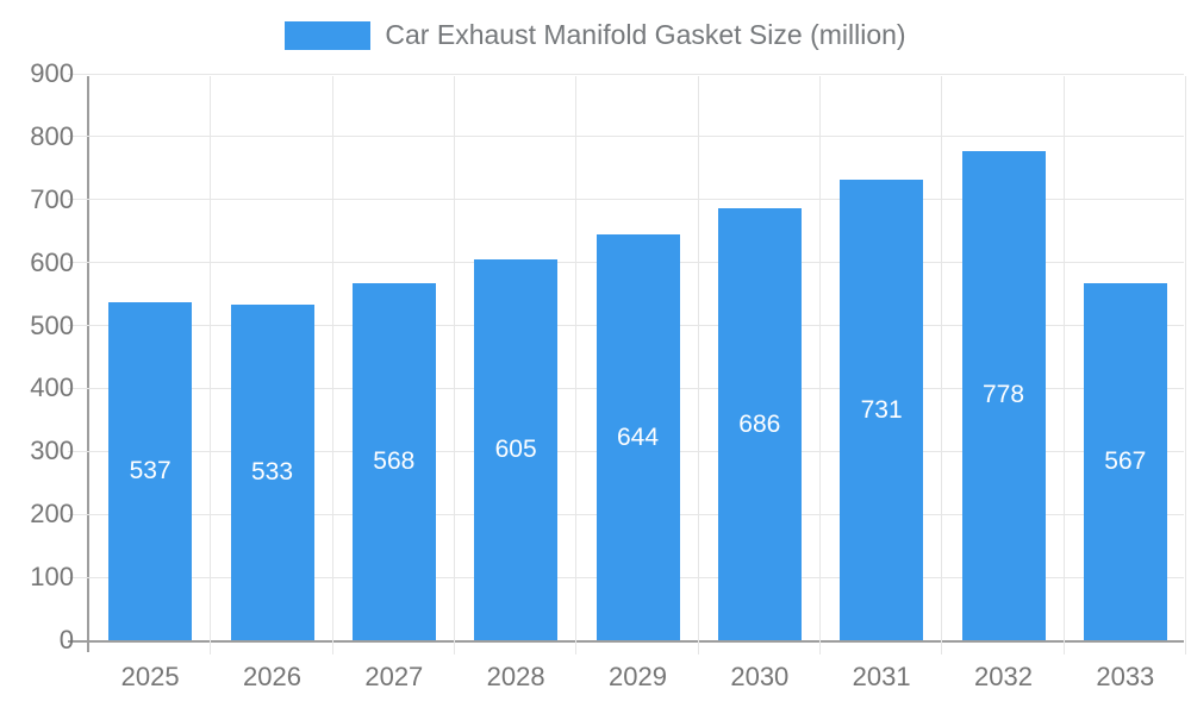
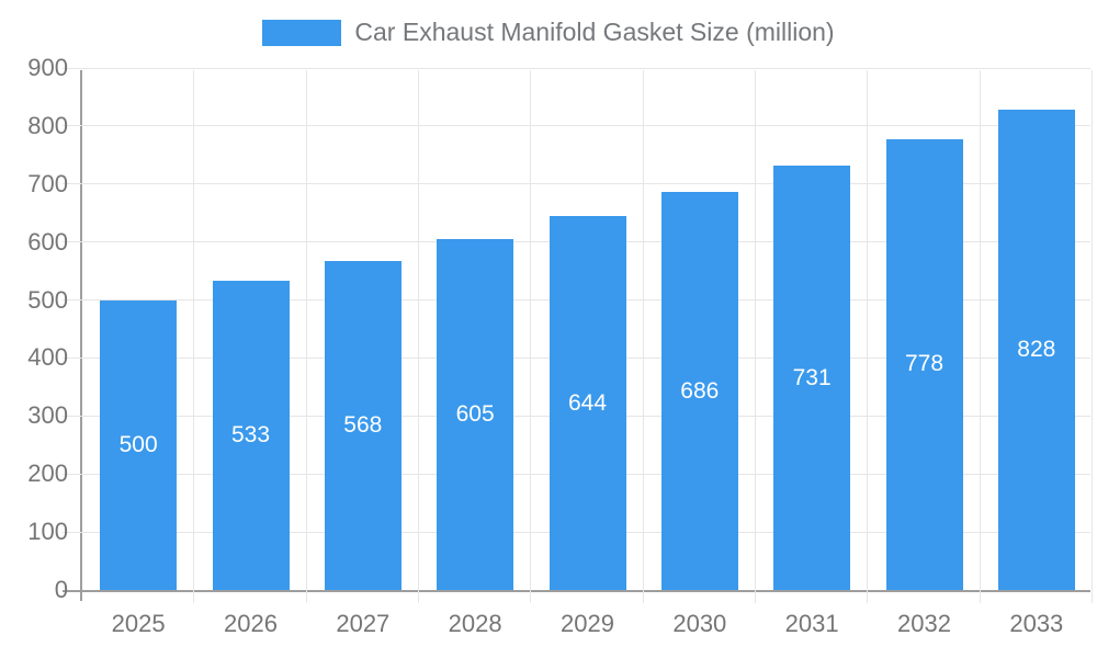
2025: 537 -> 500
2033: 567 -> 828
